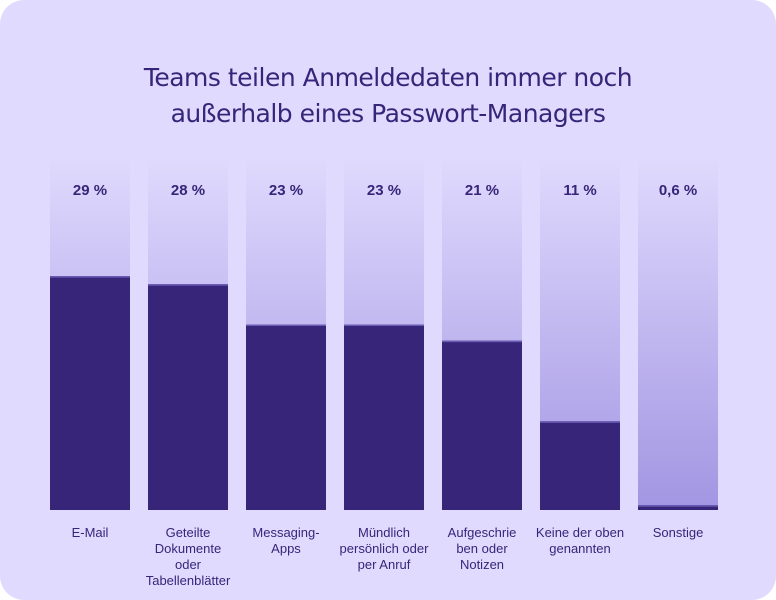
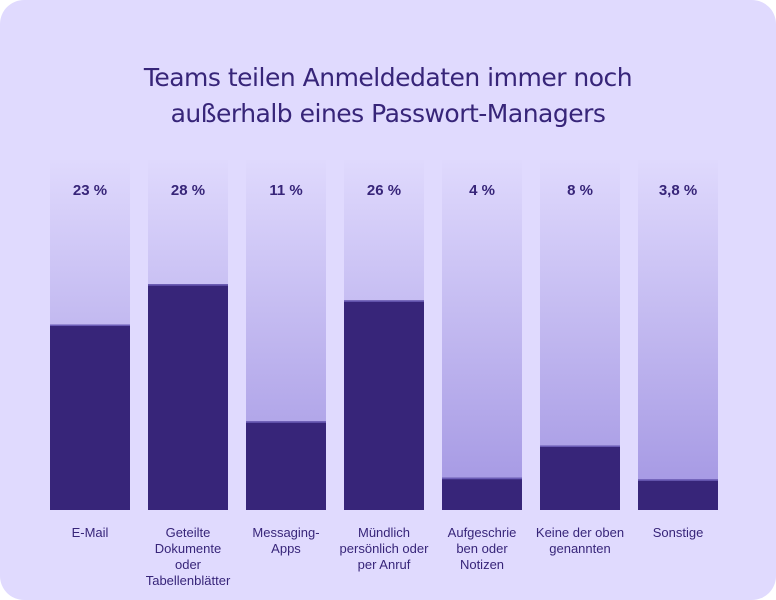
E-Mail: 29 -> 23
Messaging-Apps: 23 -> 11
Mündlich persönlich oder per Anruf: 23 -> 26
Aufgeschrieben oder Notizen: 21 -> 4
Keine der oben genannten: 11 -> 8
Sonstige: 0,6 -> 3,8
